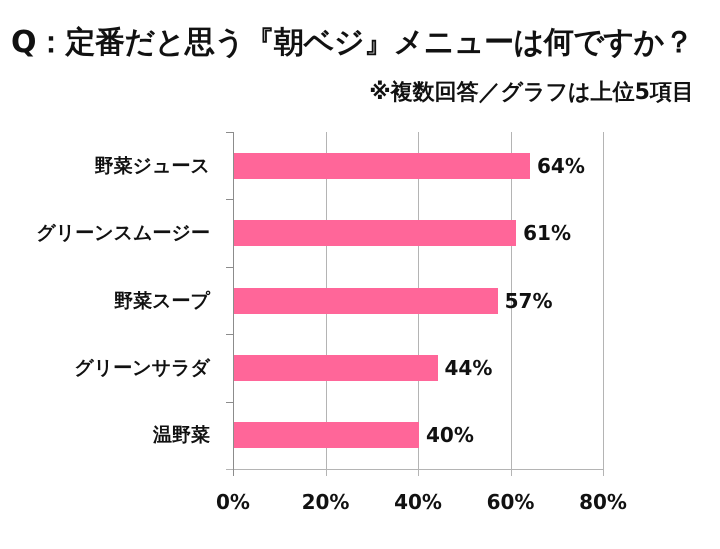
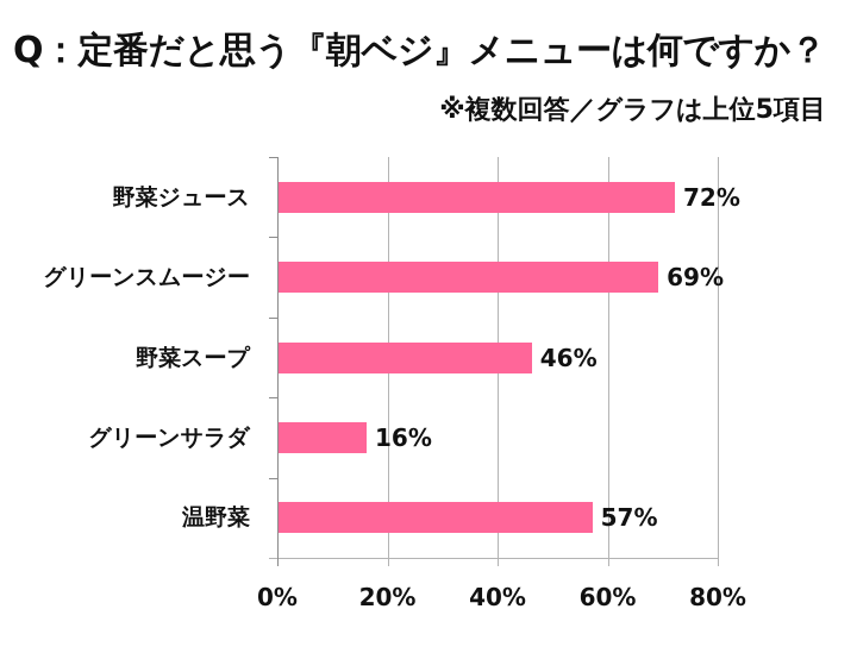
野菜ジュース: 64% -> 72%
グリーンスムージー: 61% -> 69%
野菜スープ: 57% -> 46%
グリーンサラダ: 44% -> 16%
温野菜: 40% -> 57%
